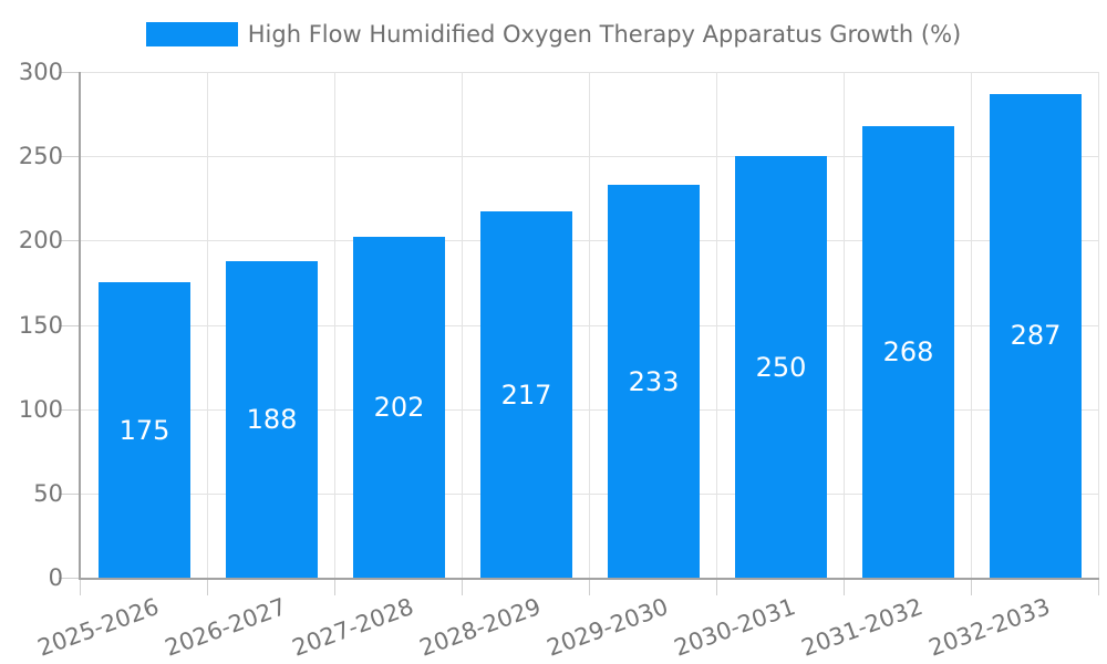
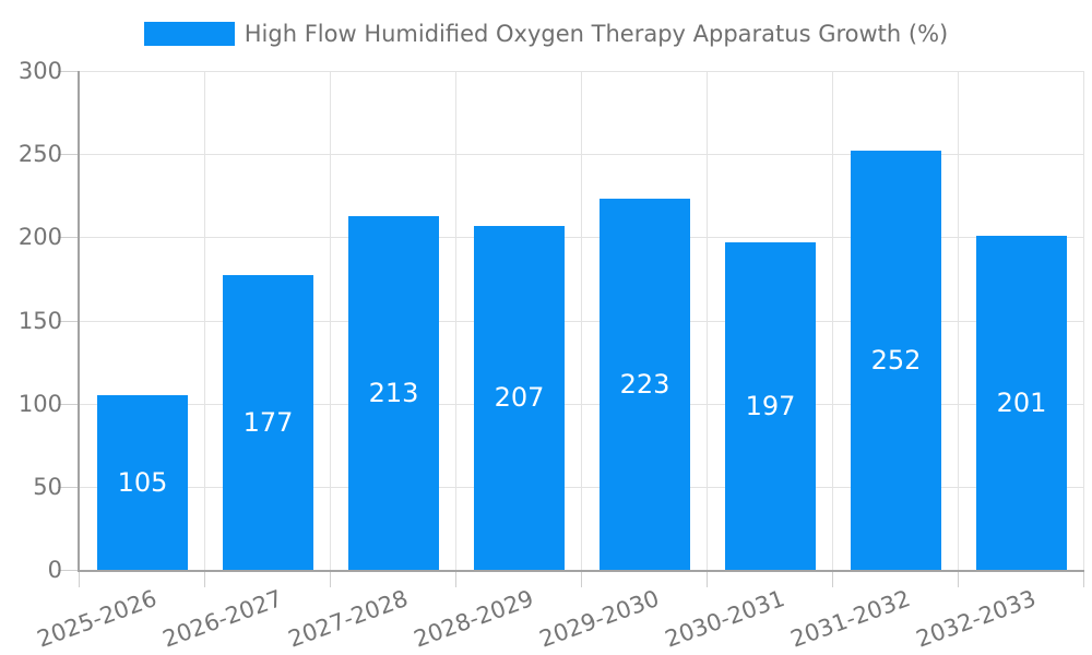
2025-2026: 175 -> 105
2026-2027: 188 -> 177
2027-2028: 202 -> 213
2028-2029: 217 -> 207
2029-2030: 233 -> 223
2030-2031: 250 -> 197
2031-2032: 268 -> 252
2032-2033: 287 -> 201
